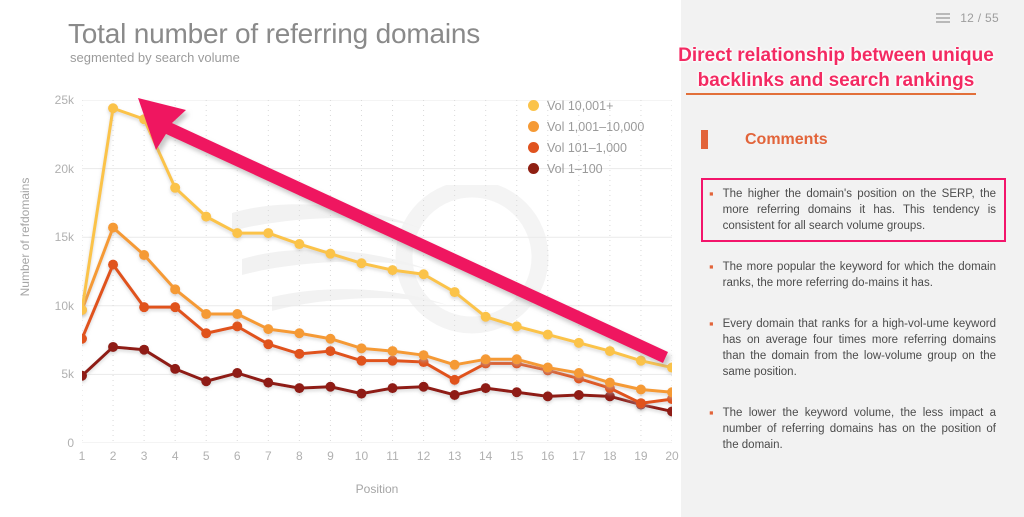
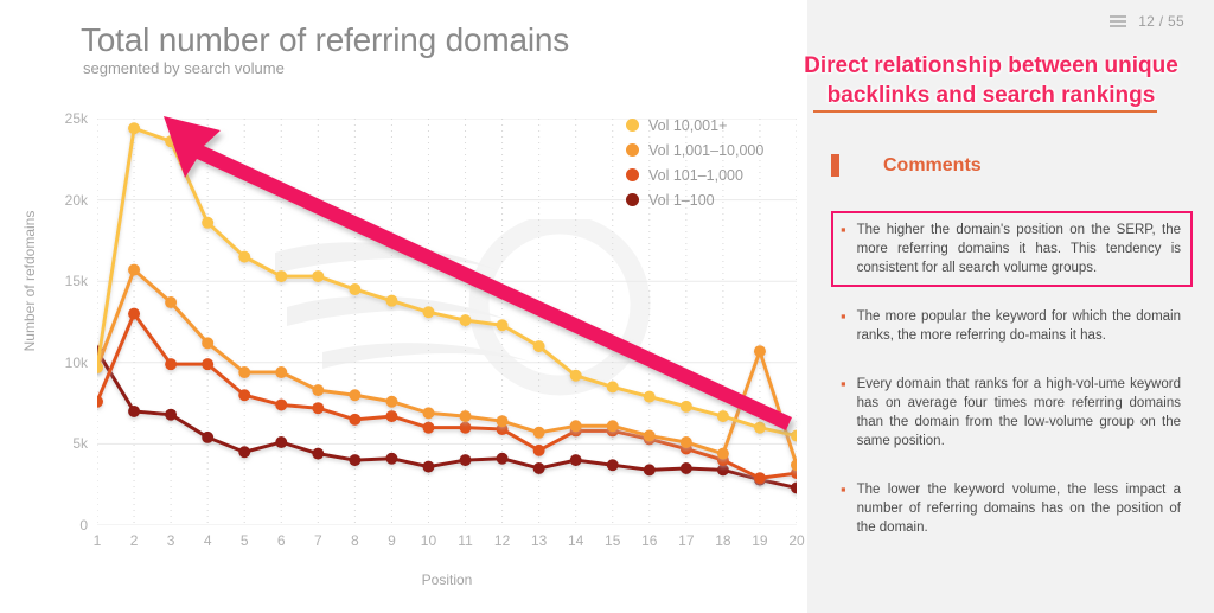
Vol 1–100/1: 4.9k -> 10.7k
Vol 101–1,000/6: 8.5k -> 7.4k
Vol 1,001–10,000/19: 3.9k -> 10.7k
